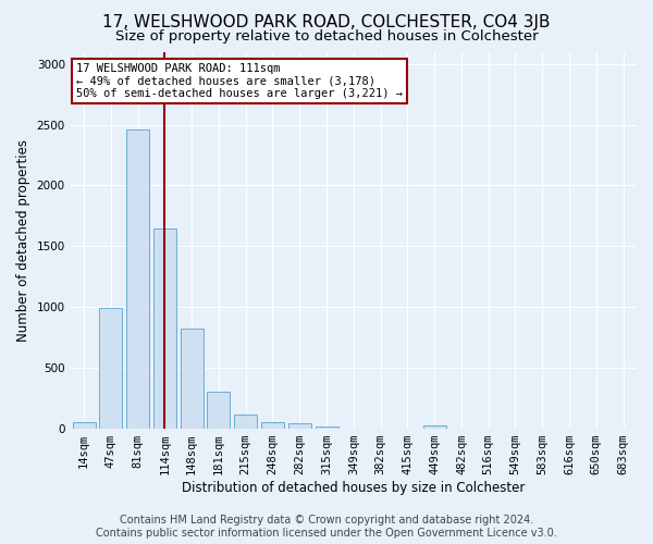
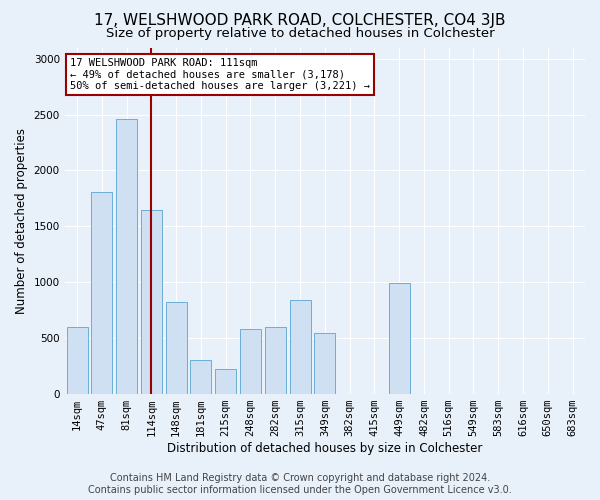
14sqm: 60 -> 600
47sqm: 990 -> 1810
215sqm: 120 -> 220
248sqm: 60 -> 580
282sqm: 40 -> 600
315sqm: 20 -> 840
349sqm: 0 -> 550
449sqm: 30 -> 990
